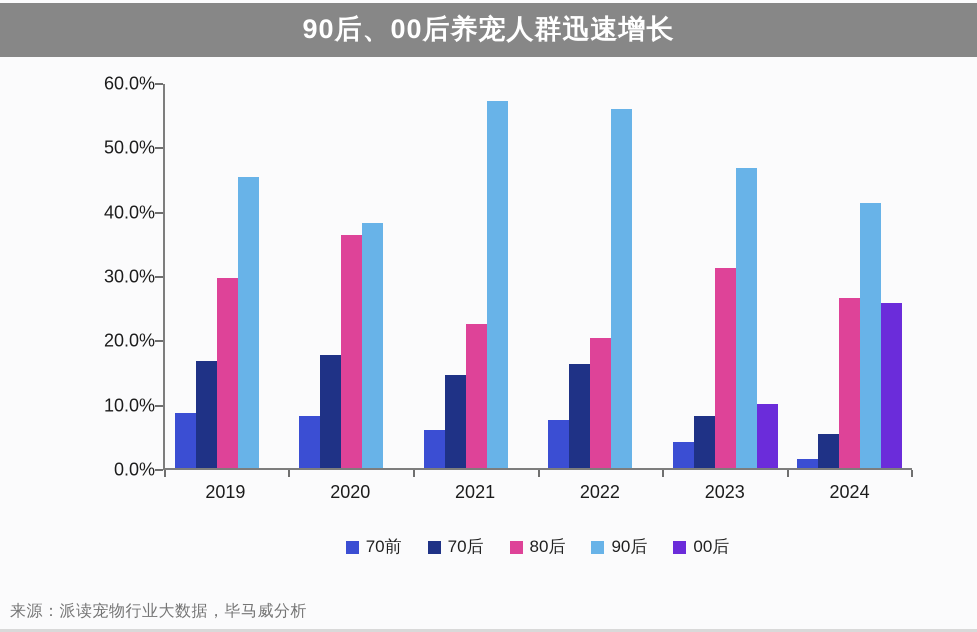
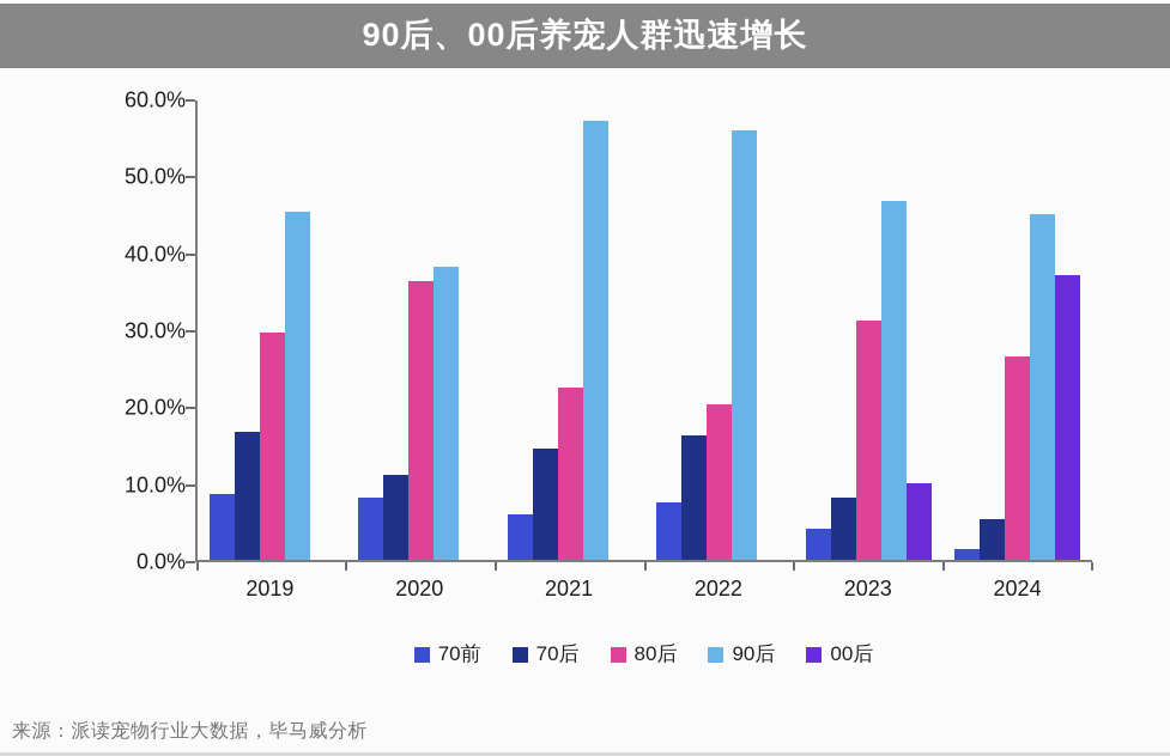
70后/2020: 18% -> 11%
90后/2024: 41% -> 45%
00后/2024: 26% -> 37%
